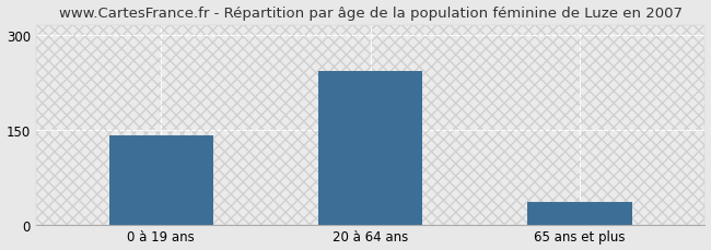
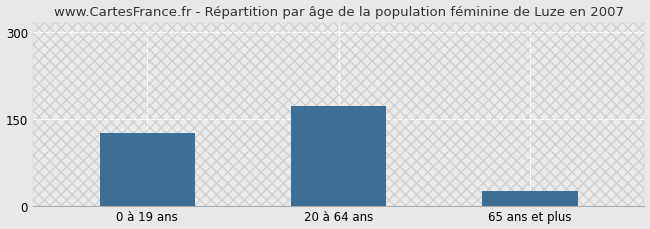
0 à 19 ans: 140 -> 125
20 à 64 ans: 242 -> 172
65 ans et plus: 36 -> 25
